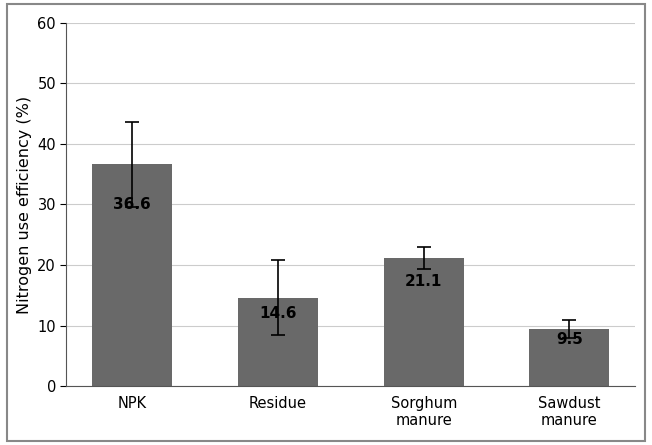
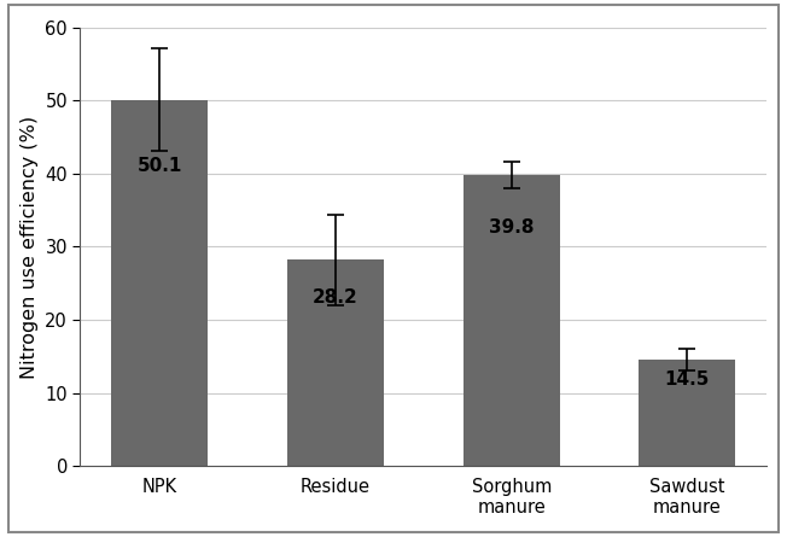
NPK: 36.6 -> 50.1
Residue: 14.6 -> 28.2
Sorghum manure: 21.1 -> 39.8
Sawdust manure: 9.5 -> 14.5
